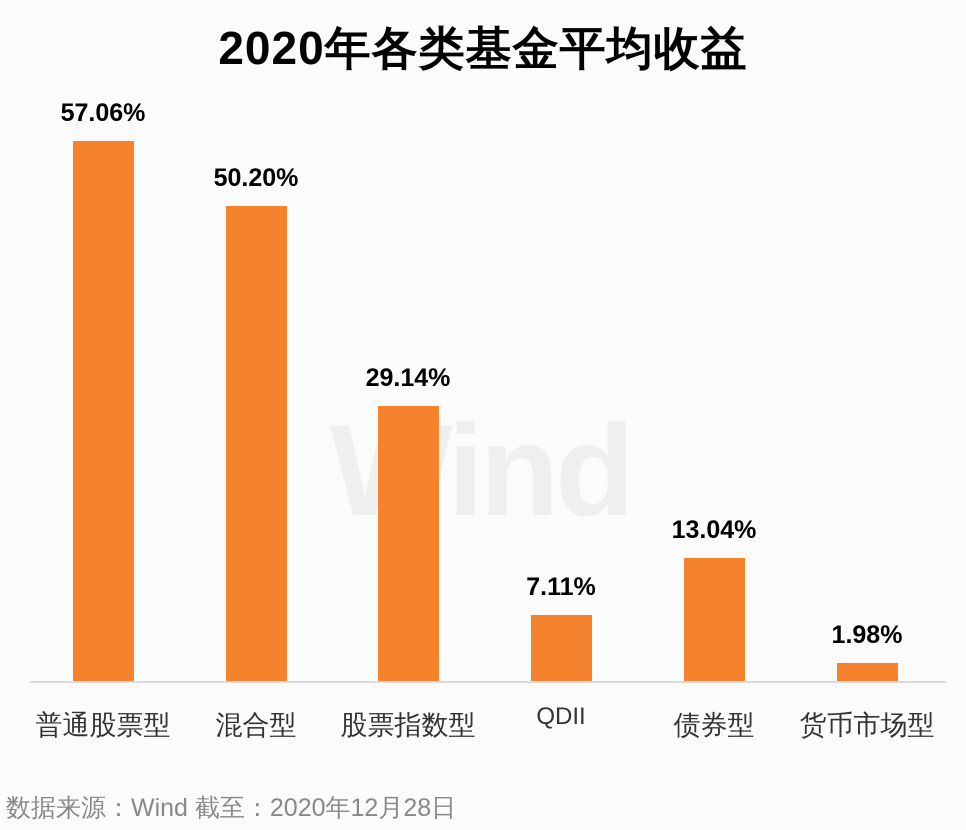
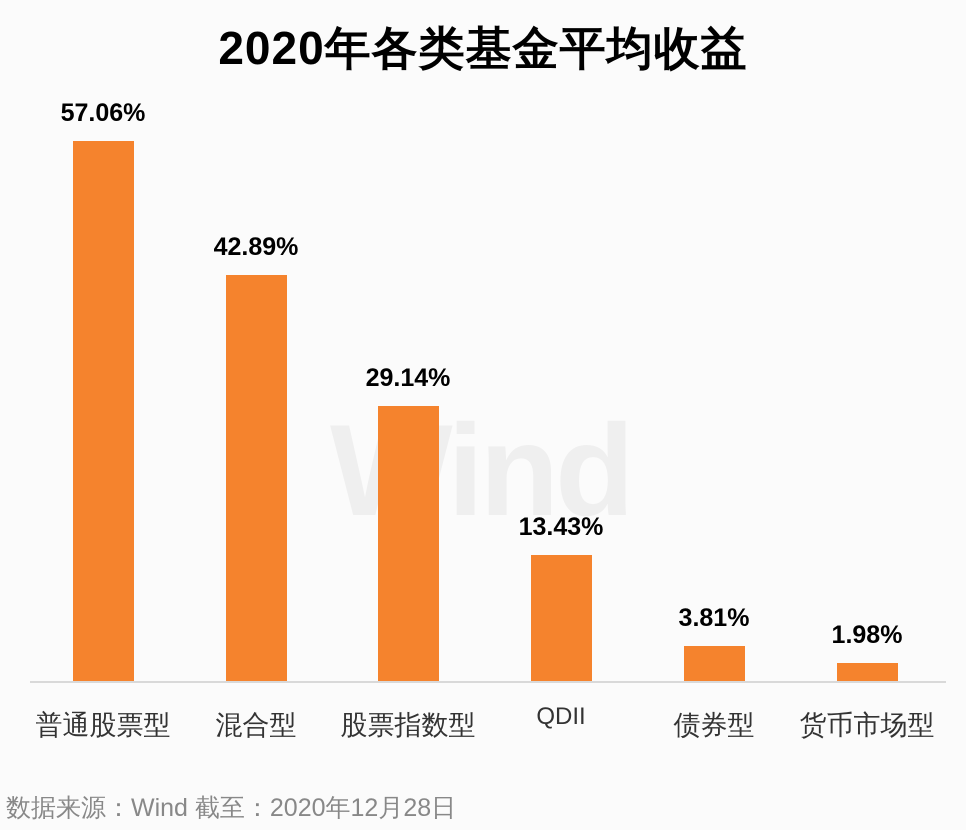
混合型: 50.20% -> 42.89%
QDII: 7.11% -> 13.43%
债券型: 13.04% -> 3.81%
